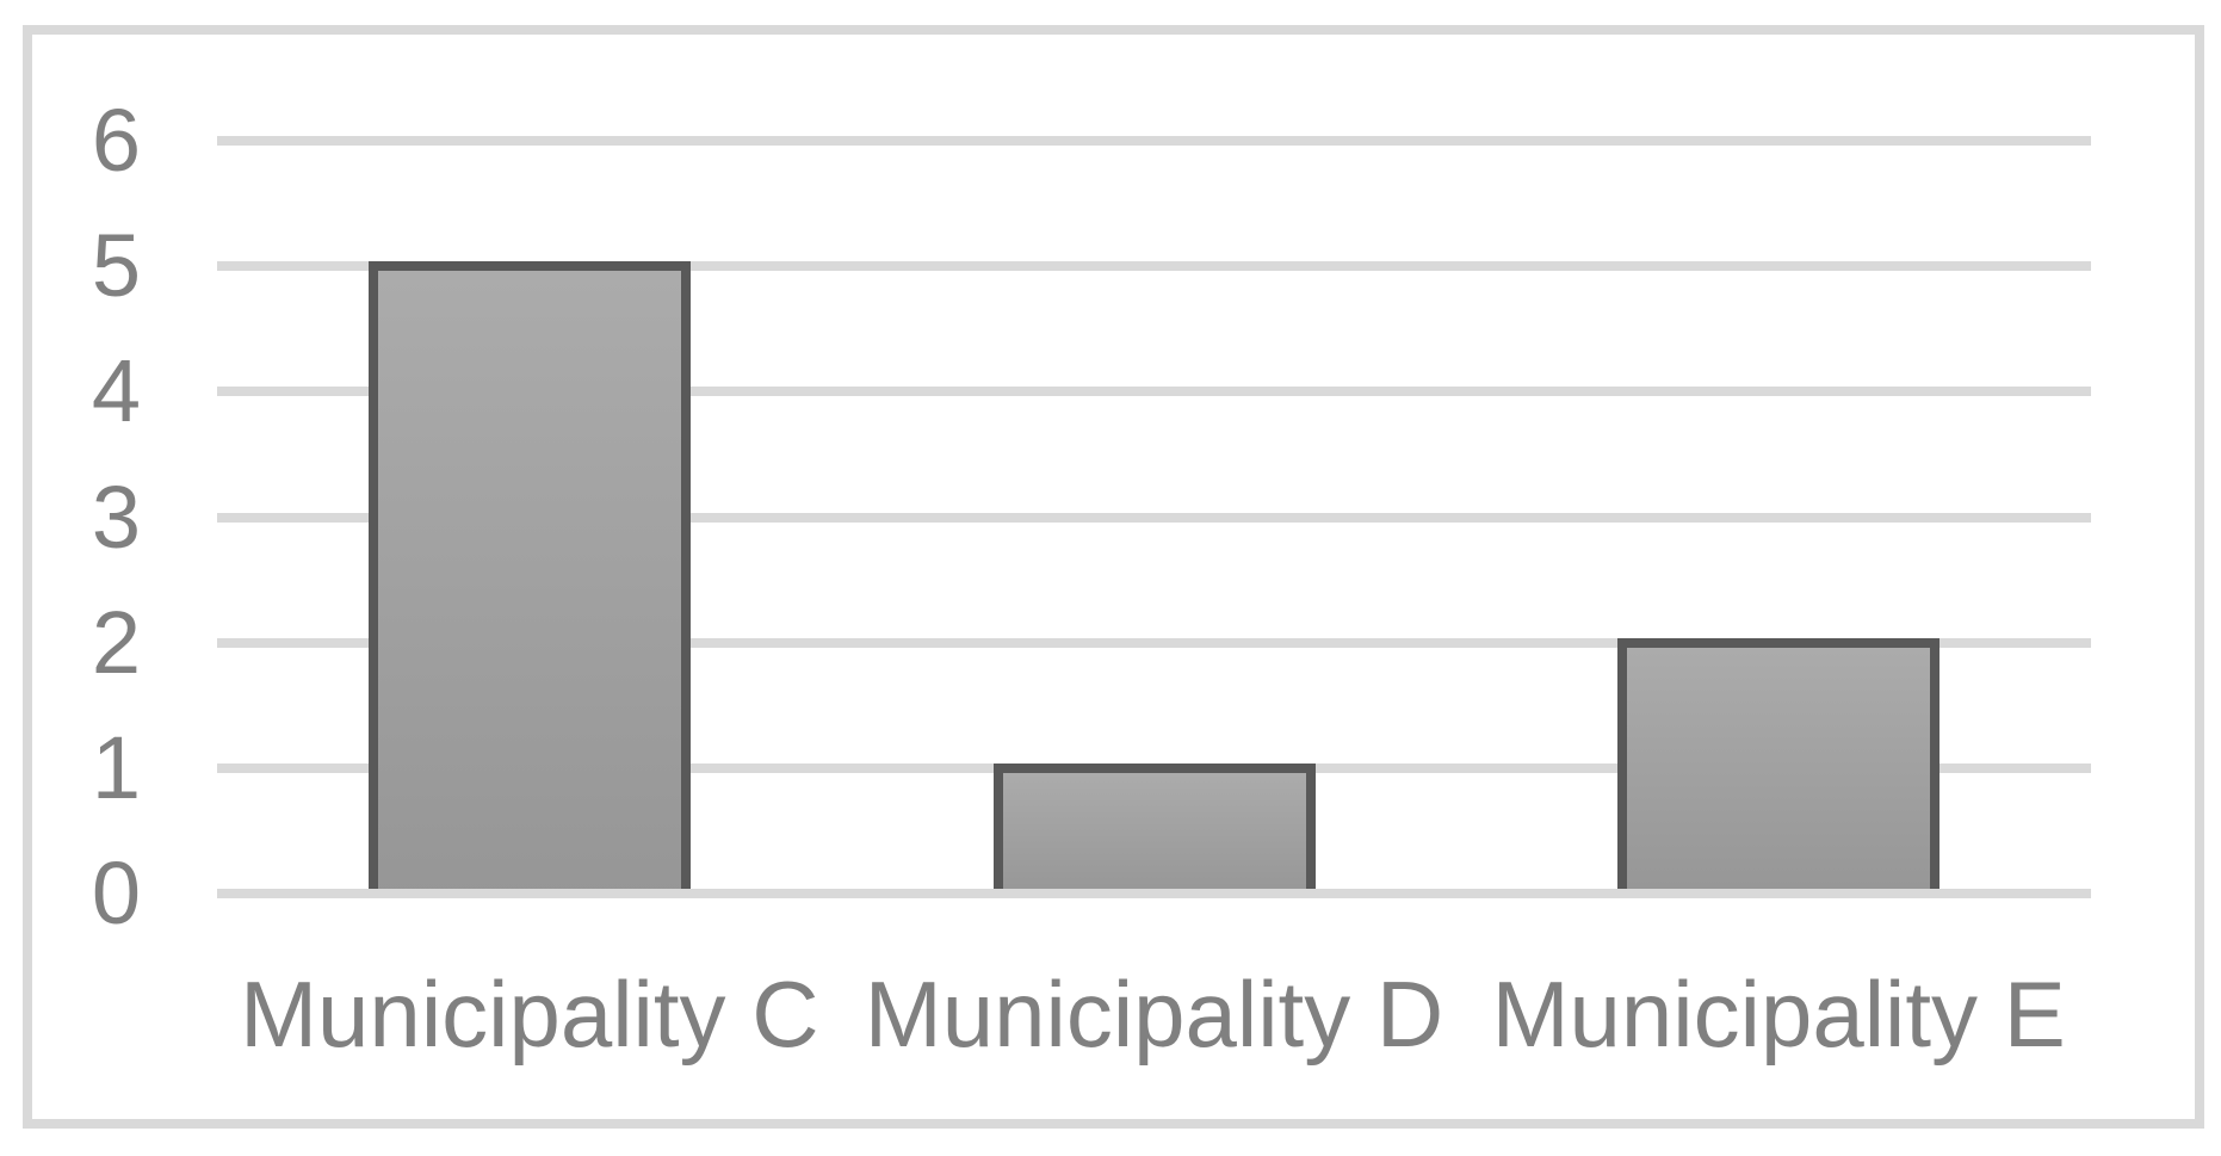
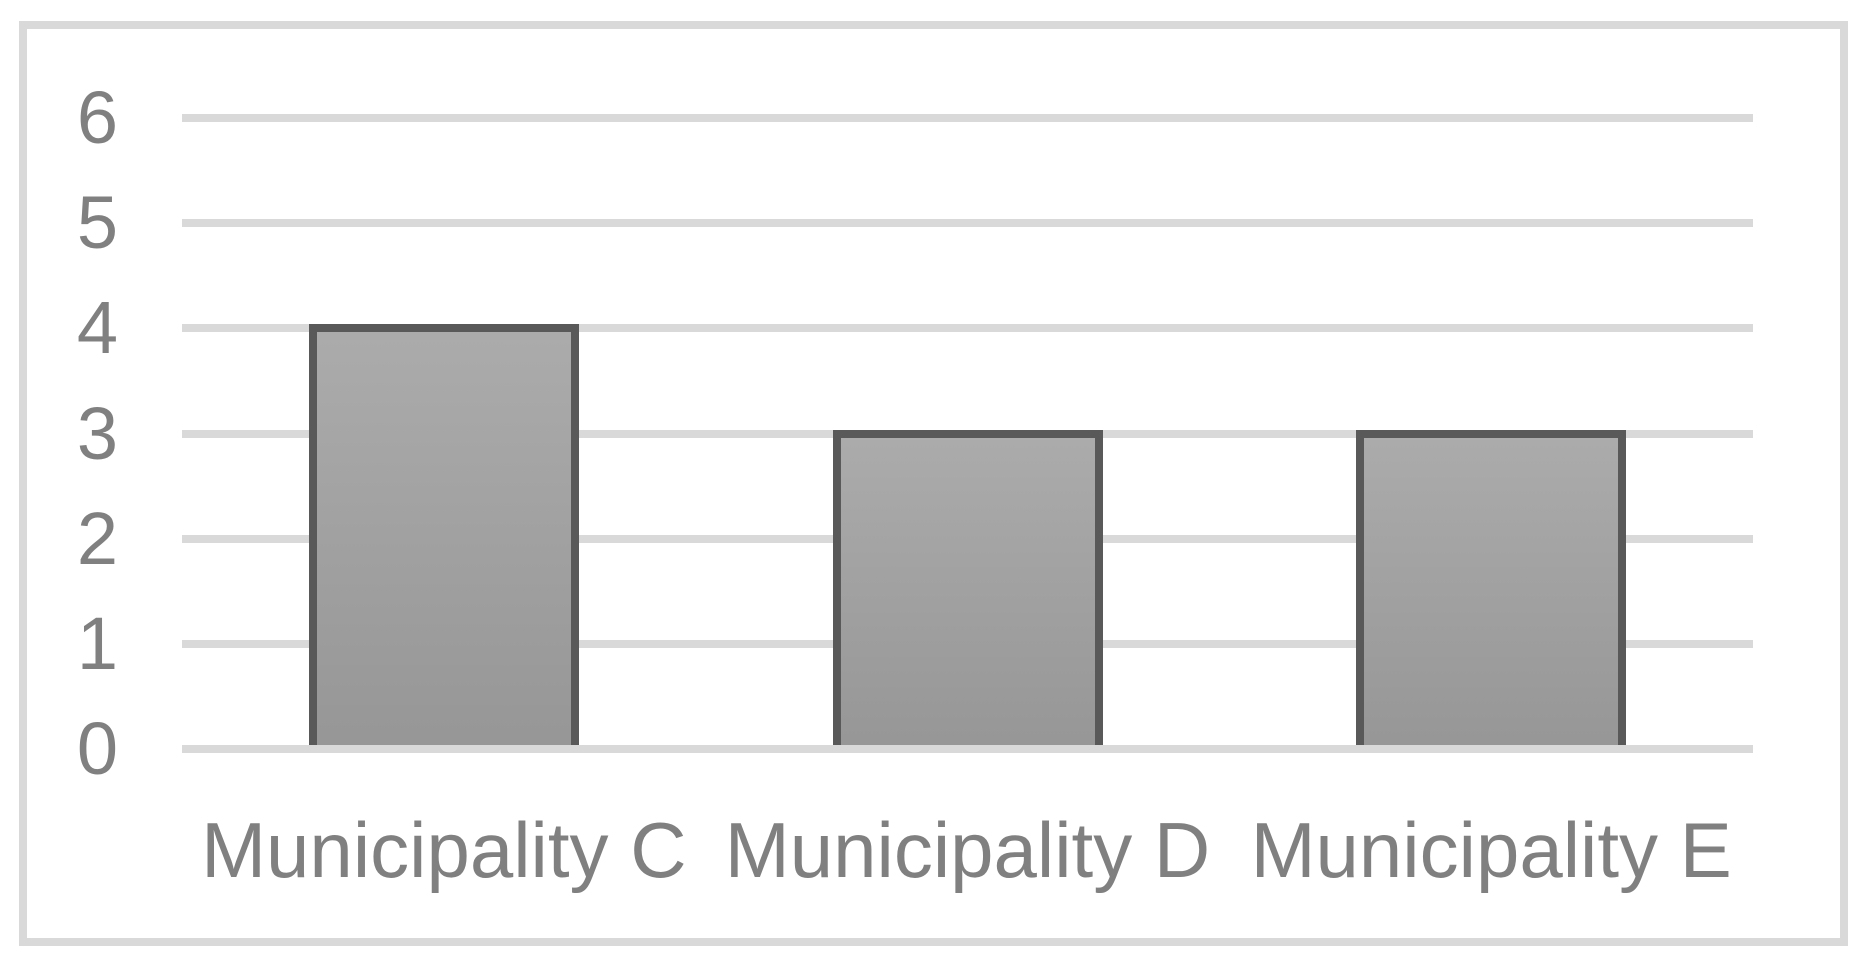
Municipality C: 5 -> 4
Municipality D: 1 -> 3
Municipality E: 2 -> 3
